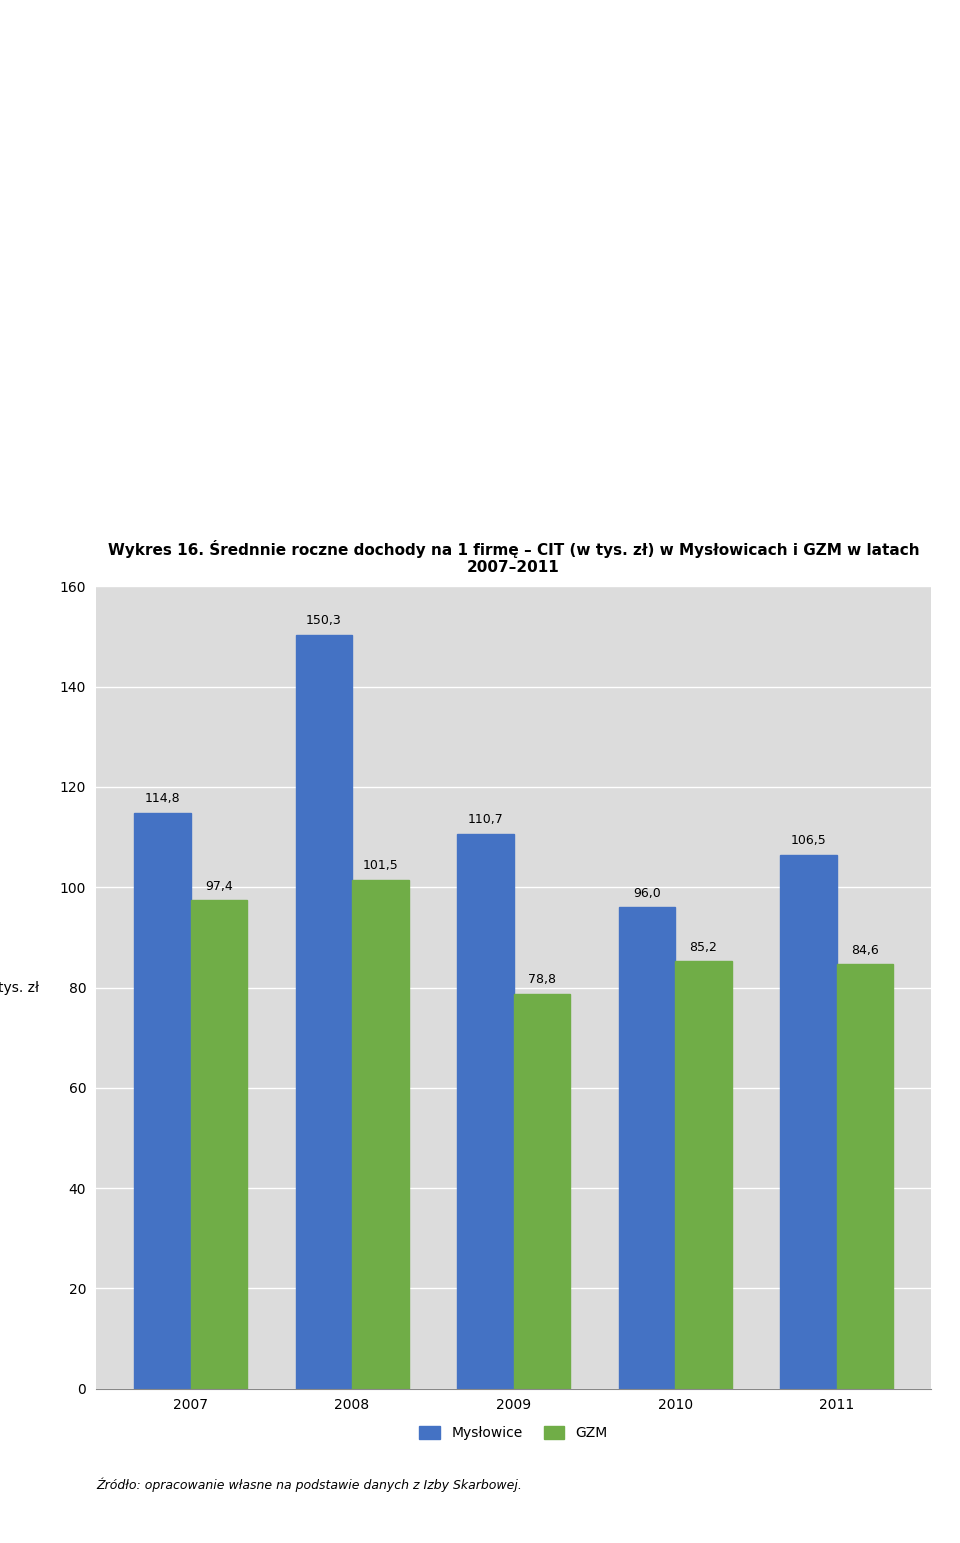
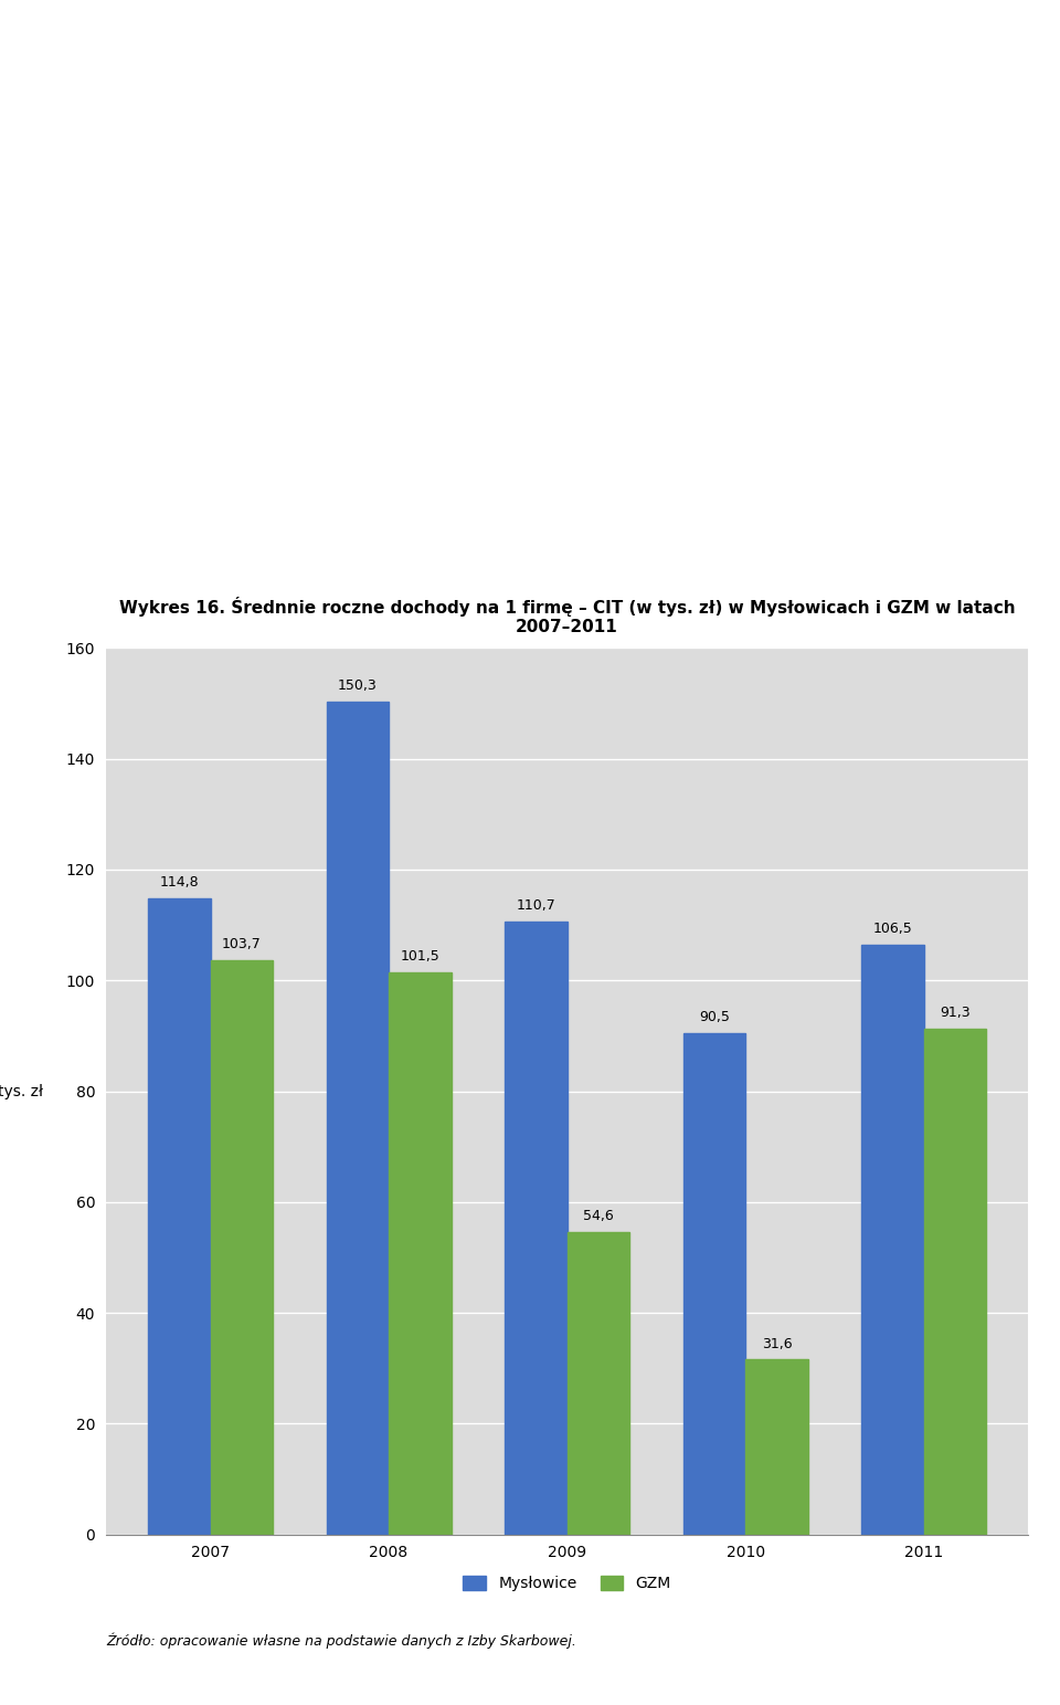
GZM/2007: 97,4 -> 103,7
GZM/2009: 78,8 -> 54,6
Mysłowice/2010: 96,0 -> 90,5
GZM/2010: 85,2 -> 31,6
GZM/2011: 84,6 -> 91,3
